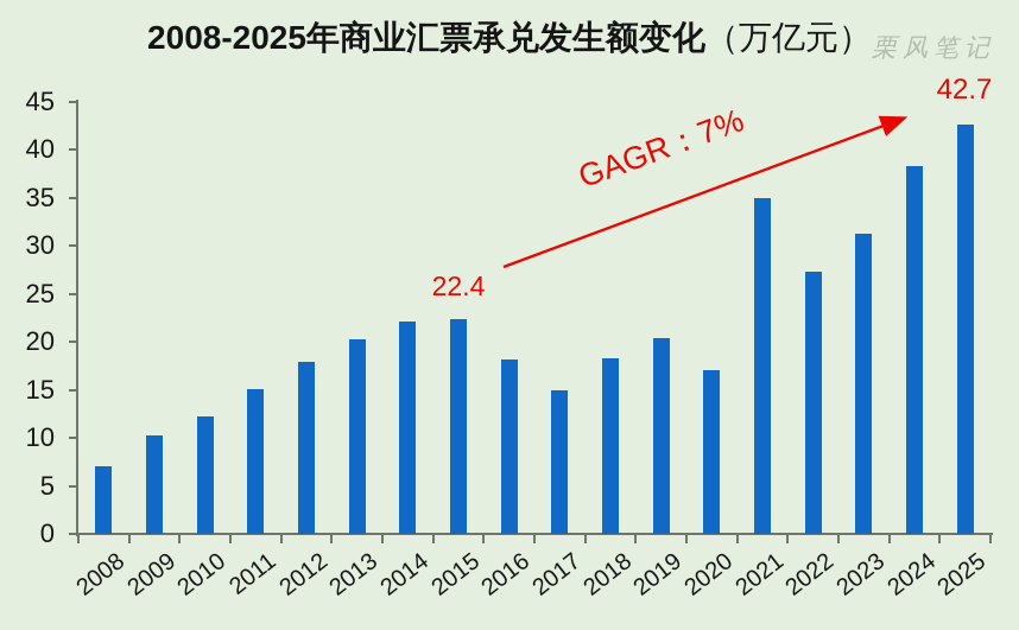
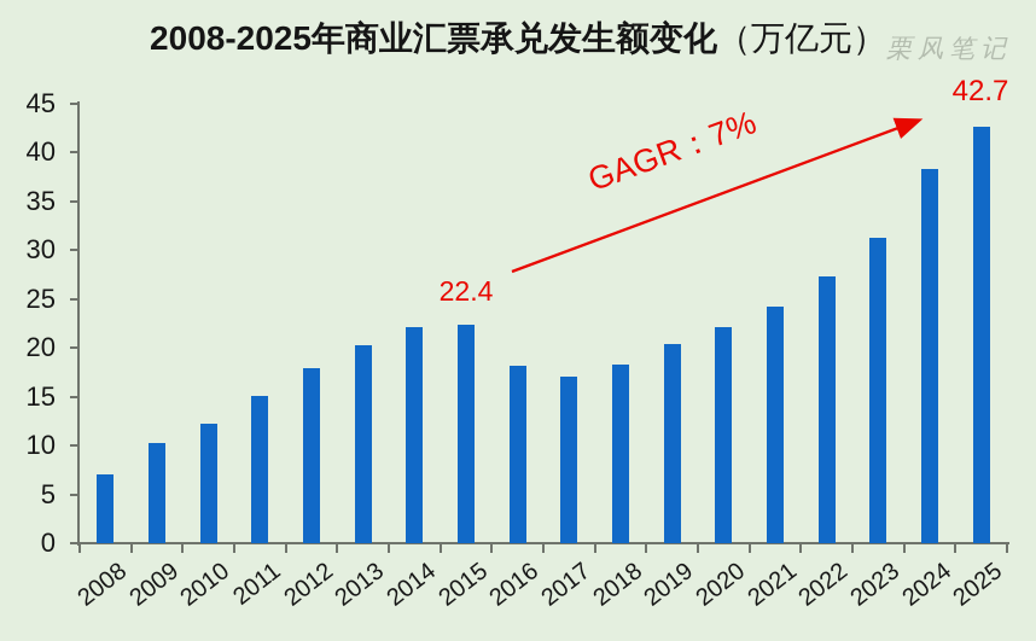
2017: 15 -> 17
2020: 17 -> 22
2021: 35 -> 24
